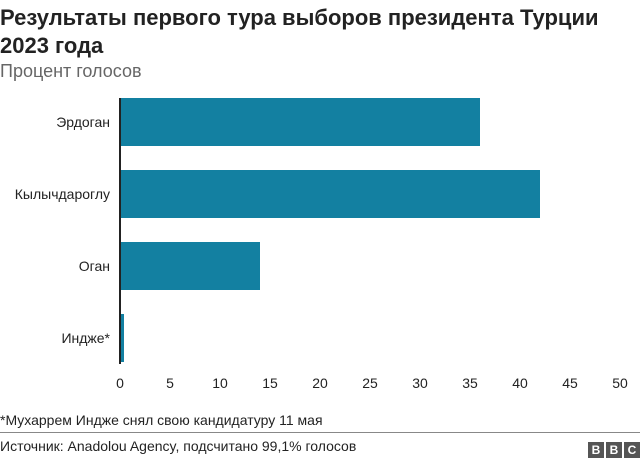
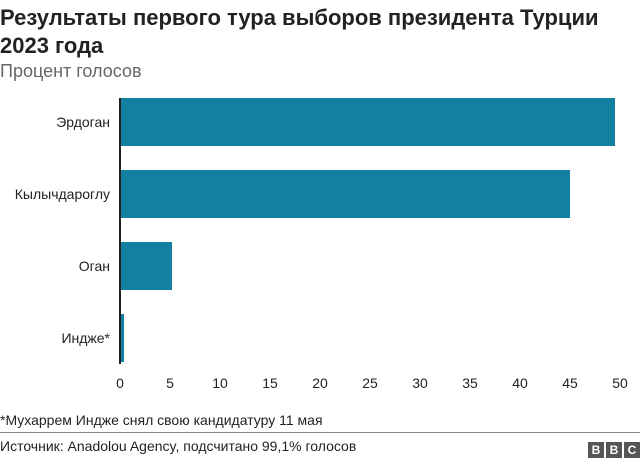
Эрдоган: 36 -> 50
Кылычдароглу: 42 -> 45
Оган: 14 -> 5
